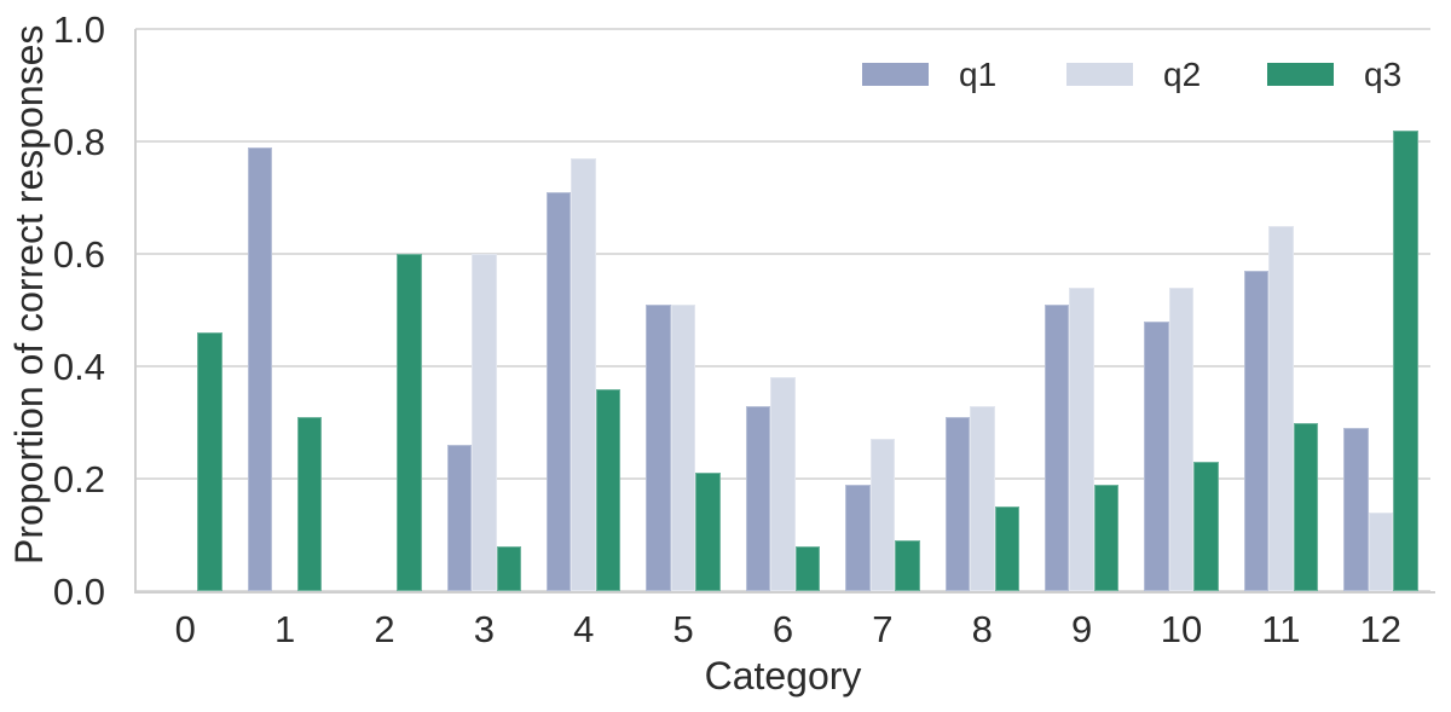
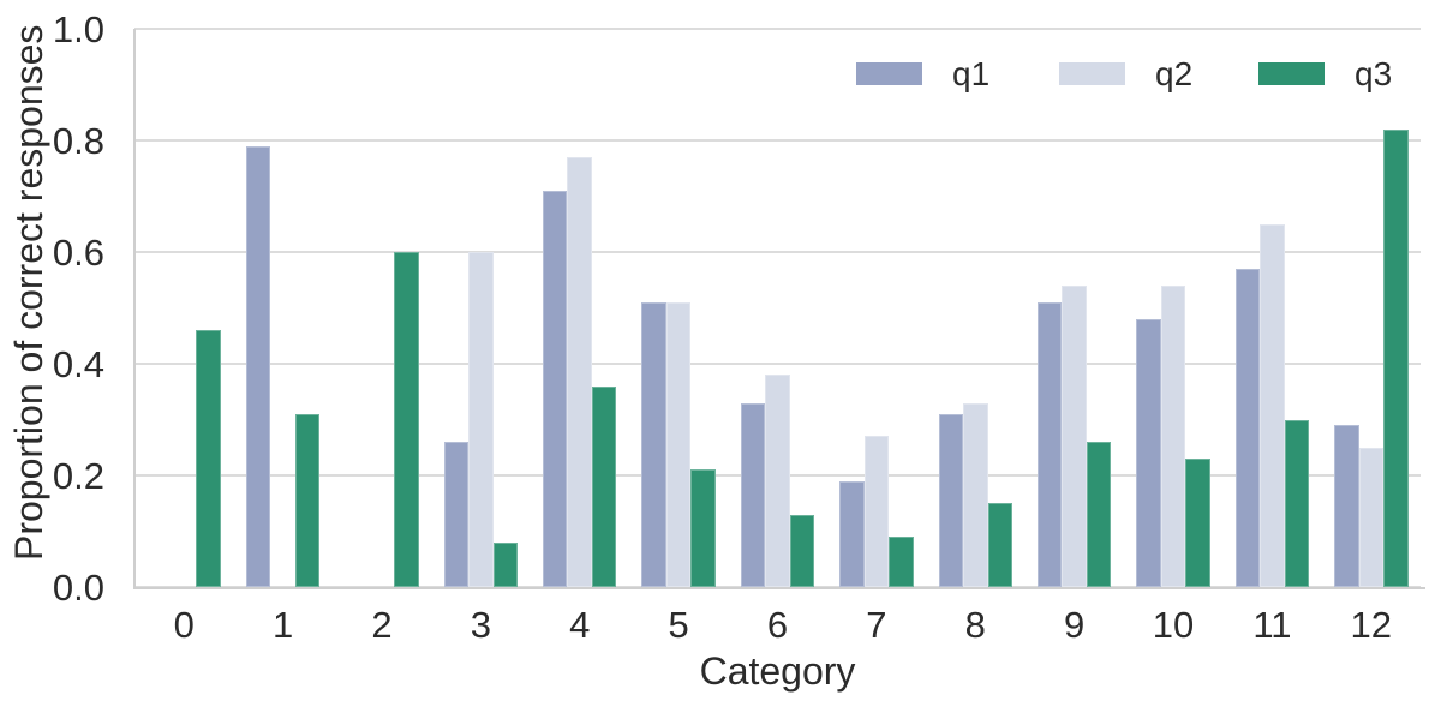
q3/6: 0.08 -> 0.13
q3/9: 0.19 -> 0.26
q2/12: 0.14 -> 0.25
